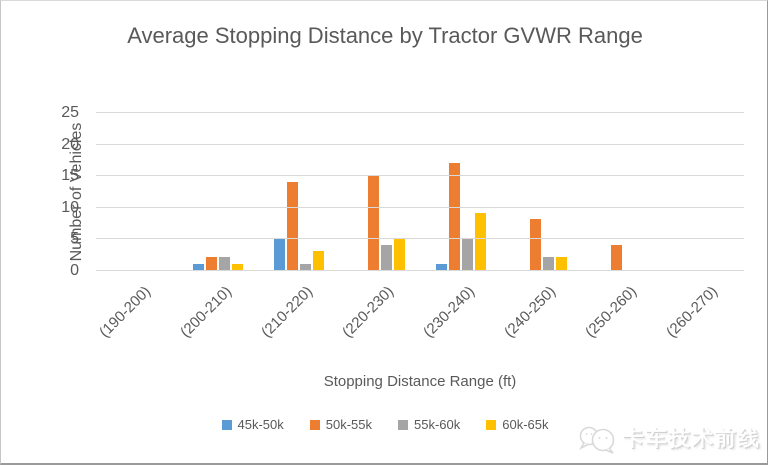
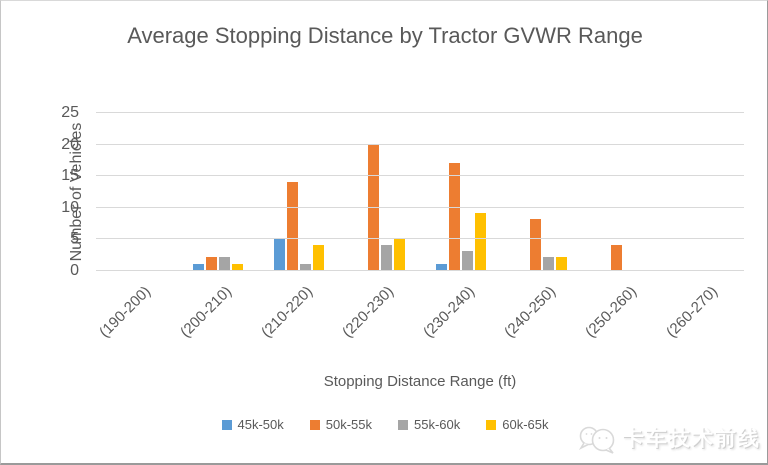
60k-65k/(210-220): 3 -> 4
50k-55k/(220-230): 15 -> 20
55k-60k/(230-240): 5 -> 3
